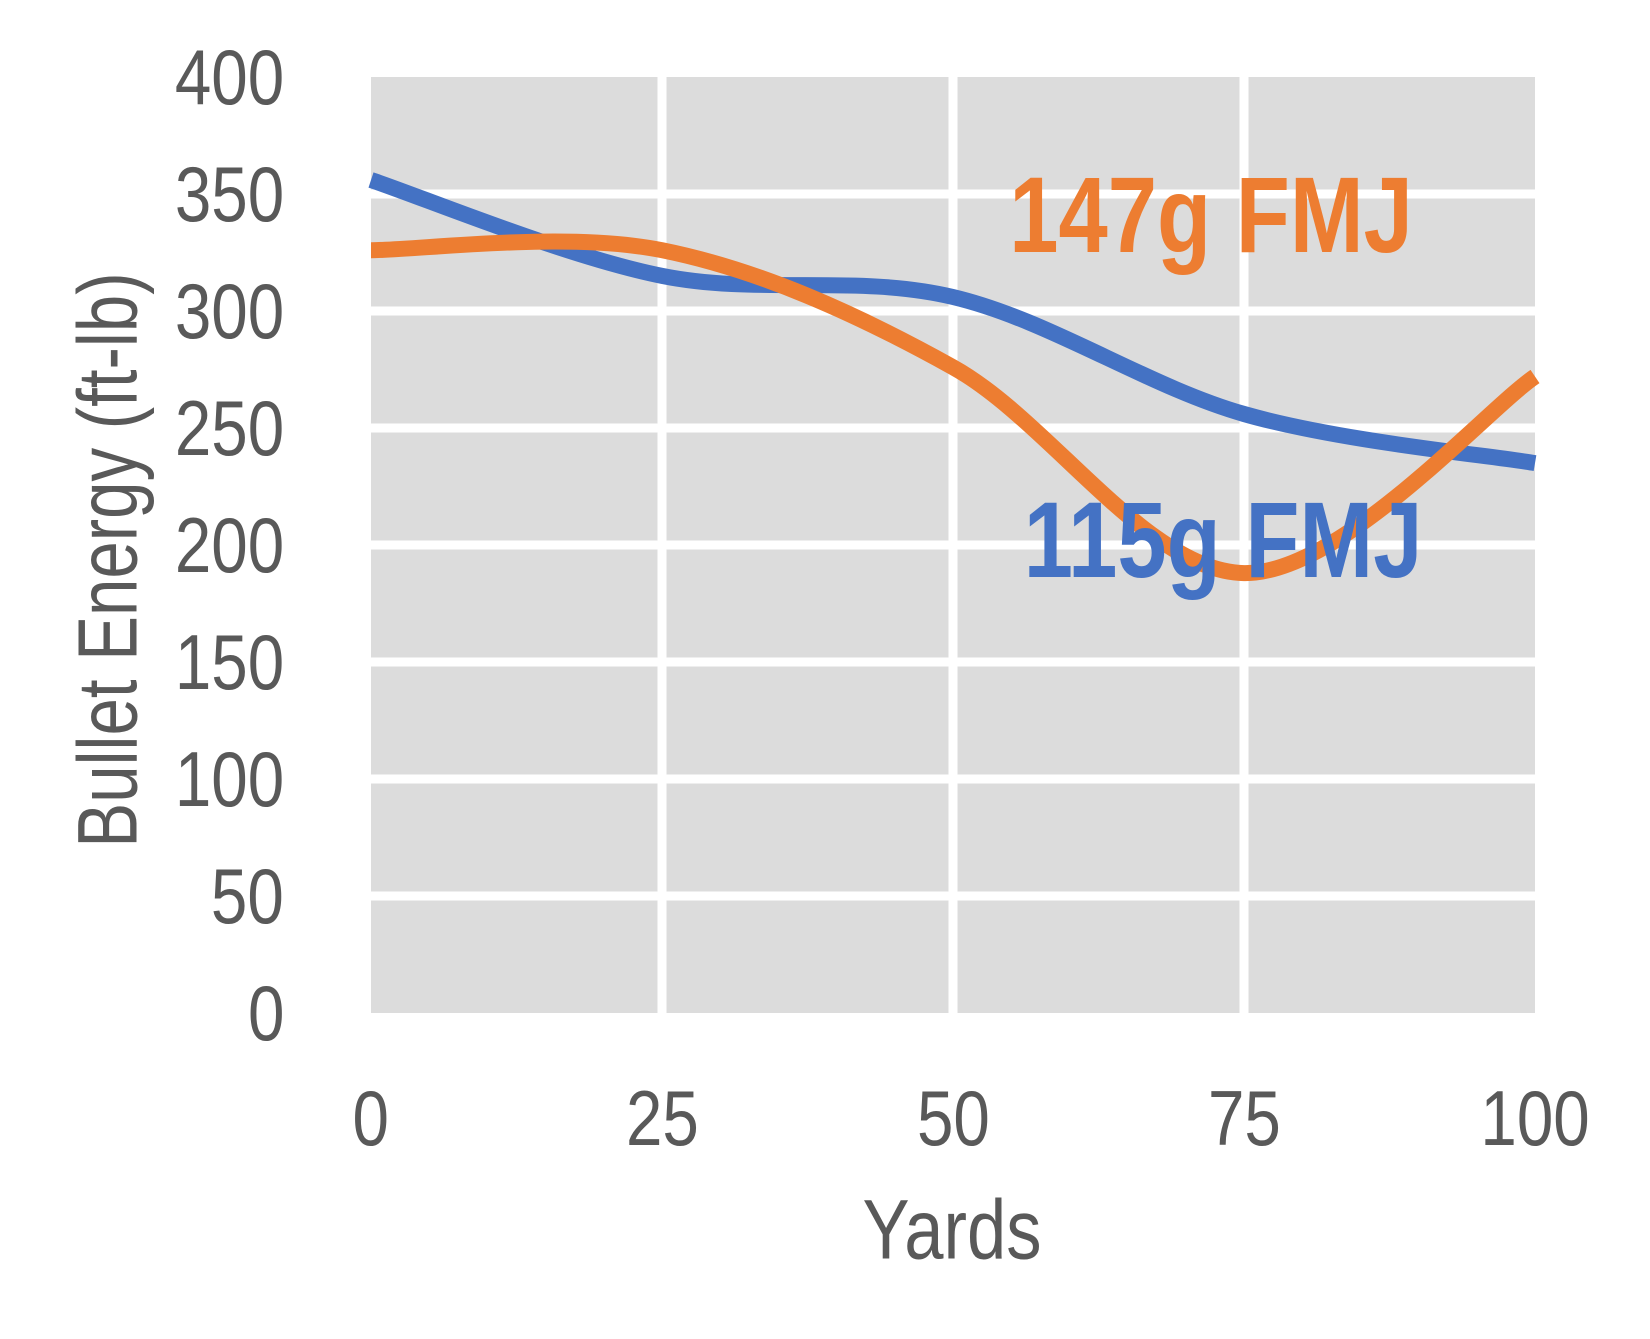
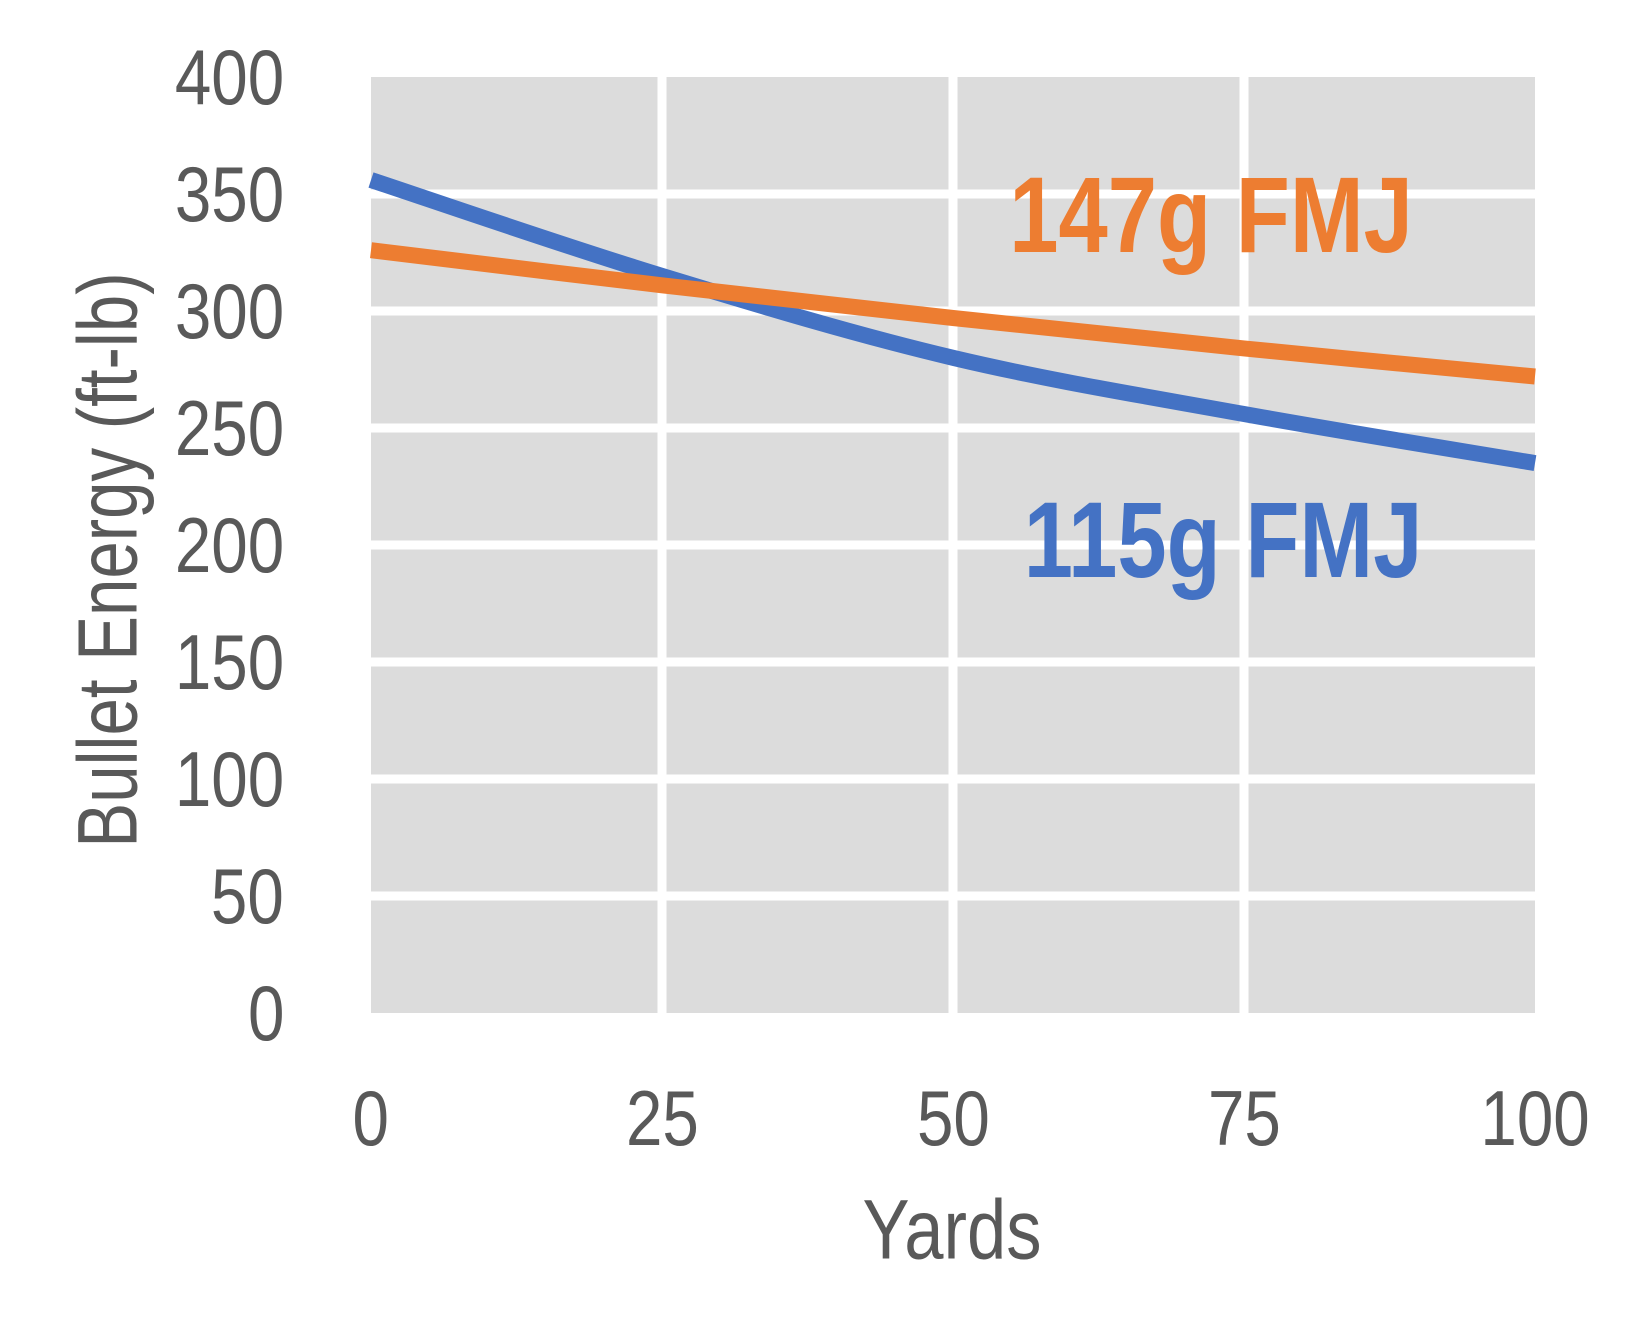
147g FMJ/25: 326 -> 311
115g FMJ/50: 306 -> 280
147g FMJ/50: 276 -> 297
147g FMJ/75: 188 -> 284
